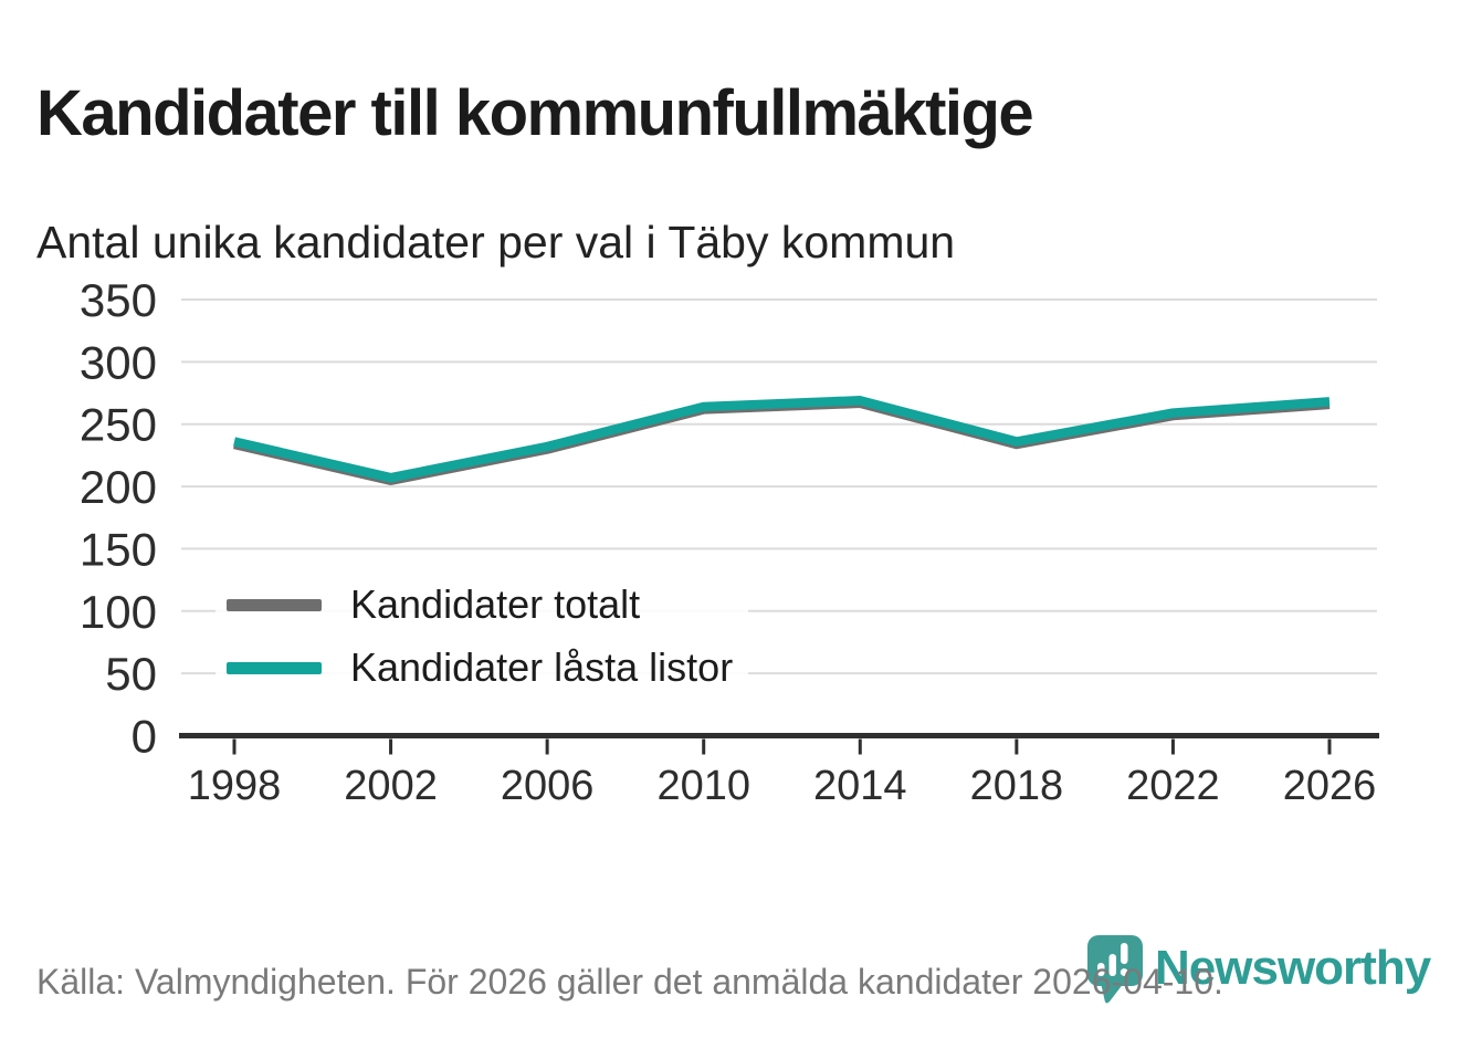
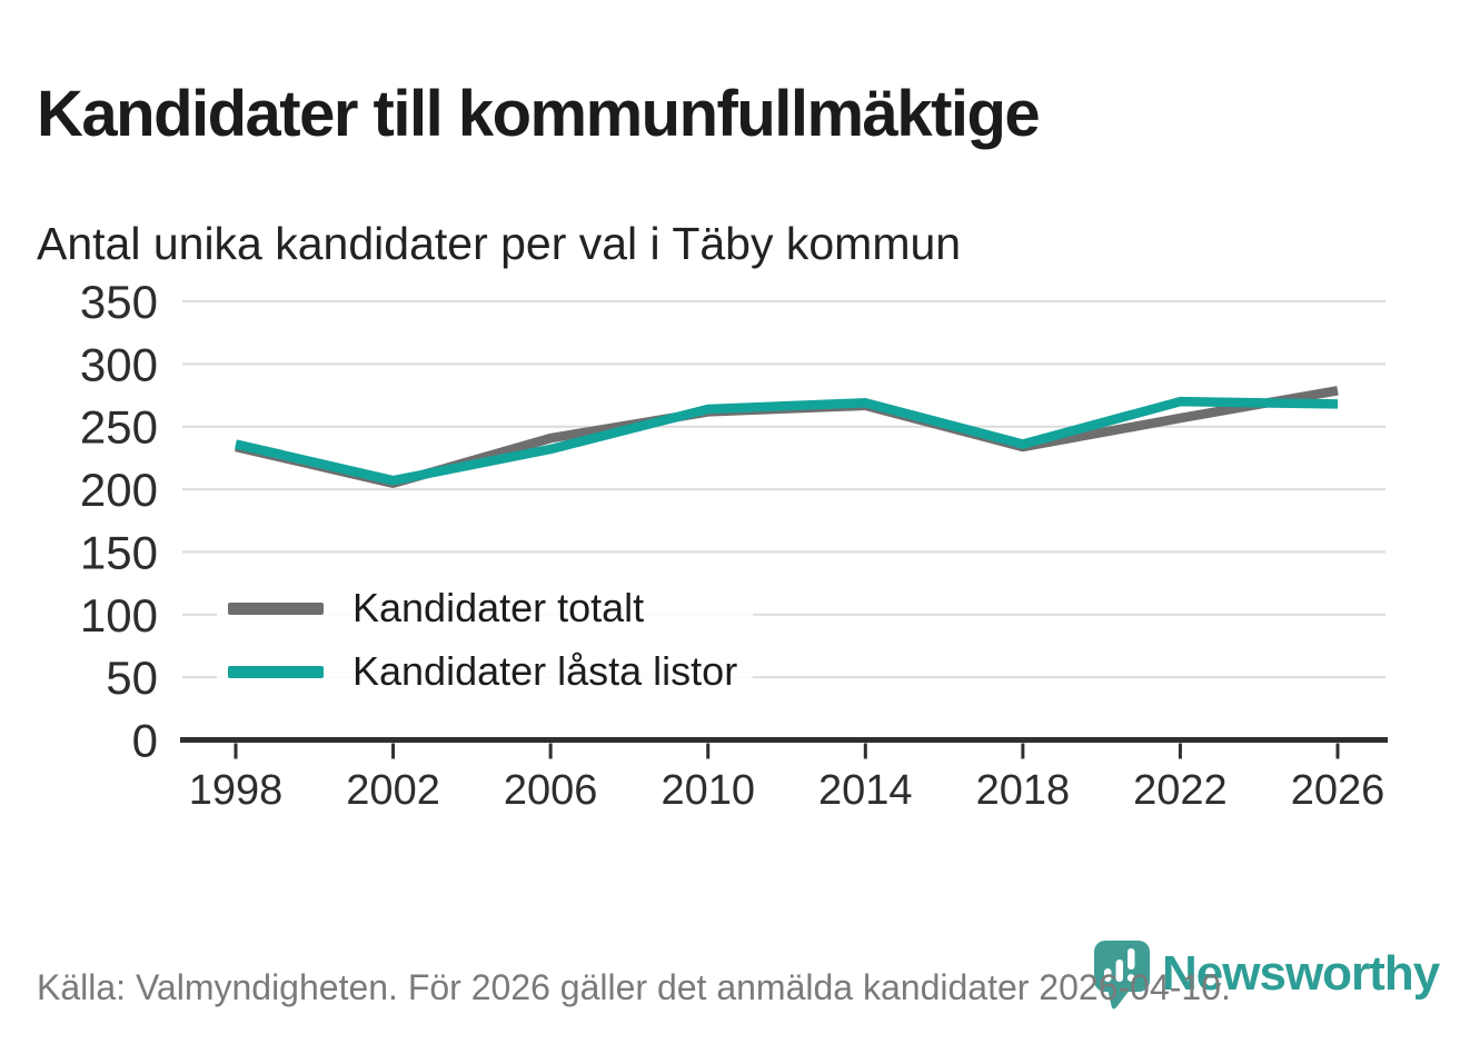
Kandidater totalt/2006: 232 -> 243
Kandidater låsta listor/2022: 259 -> 270
Kandidater totalt/2026: 268 -> 281
